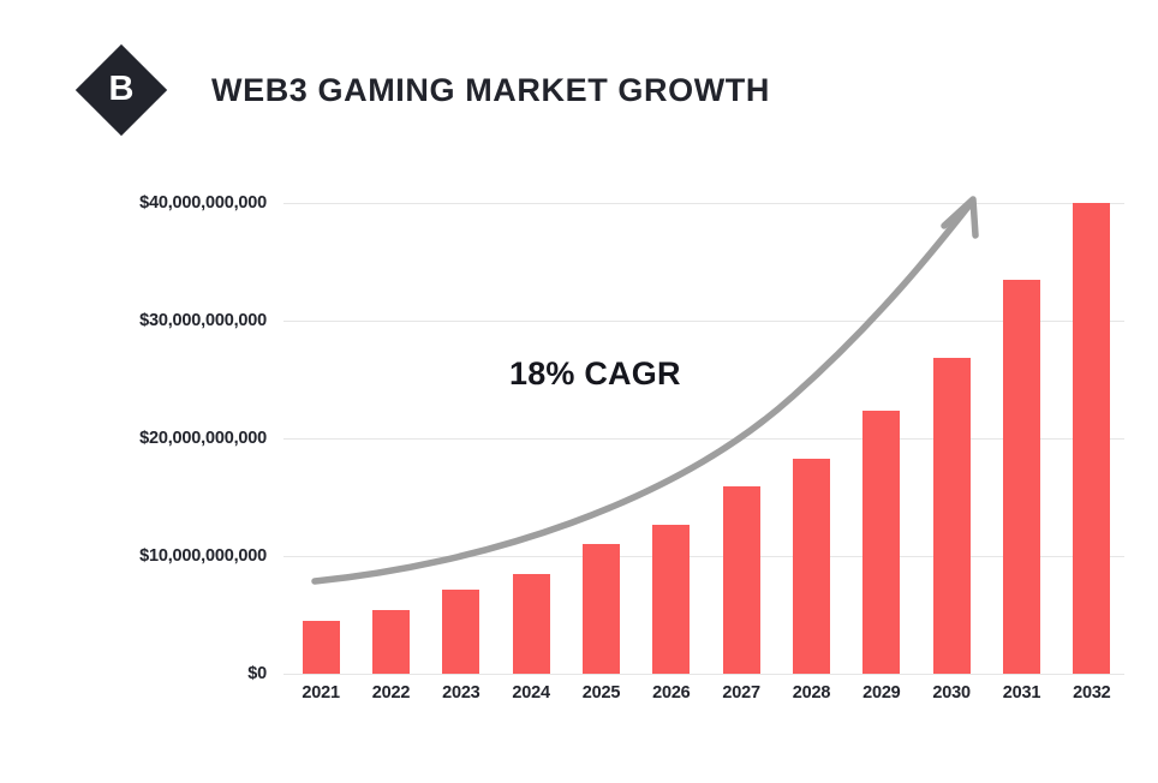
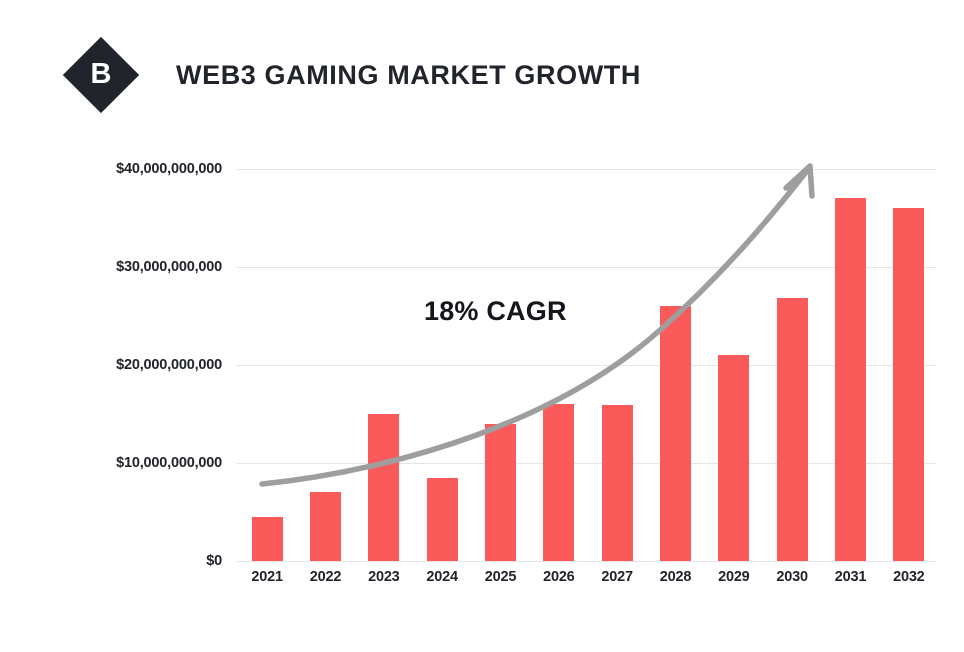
2022: $5000000000 -> $7000000000
2023: $7000000000 -> $15000000000
2025: $11000000000 -> $14000000000
2026: $13000000000 -> $16000000000
2028: $18000000000 -> $26000000000
2029: $22000000000 -> $21000000000
2031: $34000000000 -> $37000000000
2032: $40000000000 -> $36000000000
